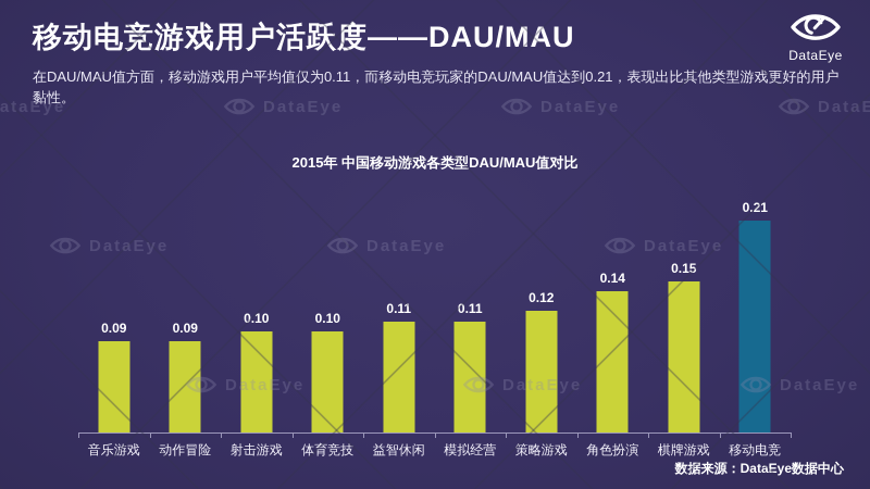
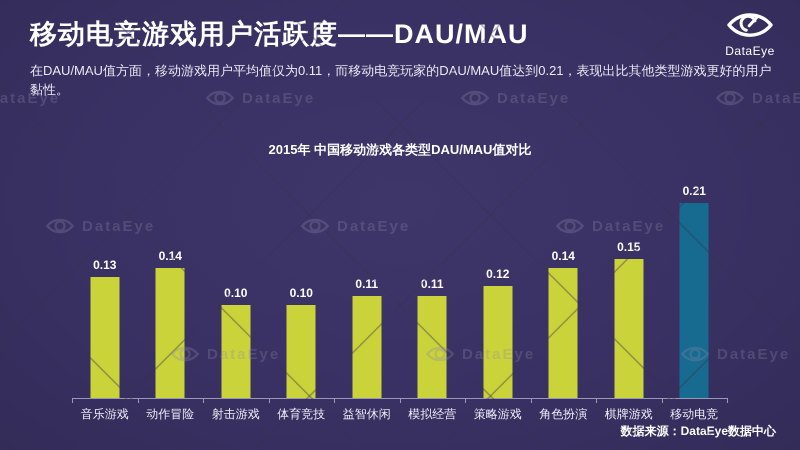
音乐游戏: 0.09 -> 0.13
动作冒险: 0.09 -> 0.14
